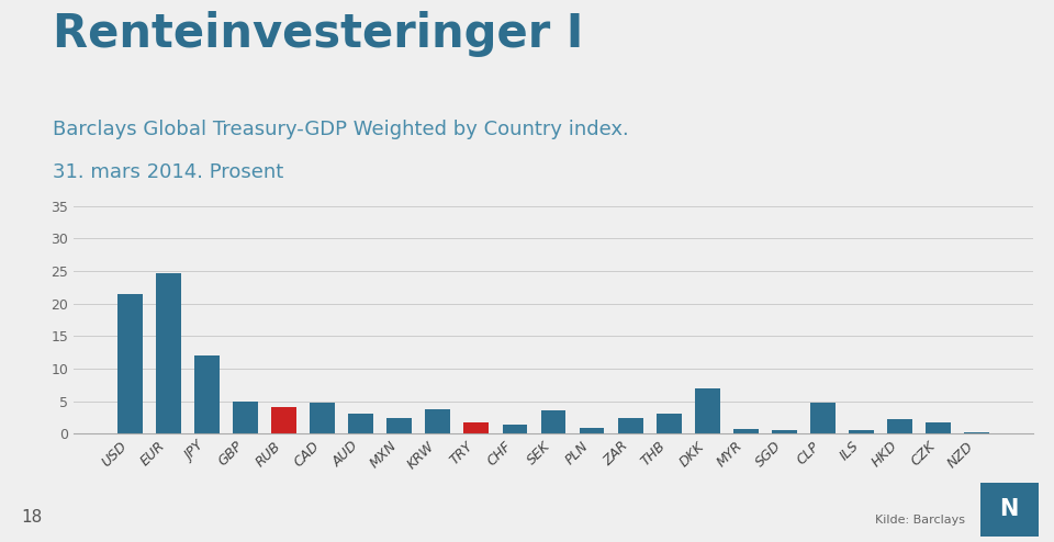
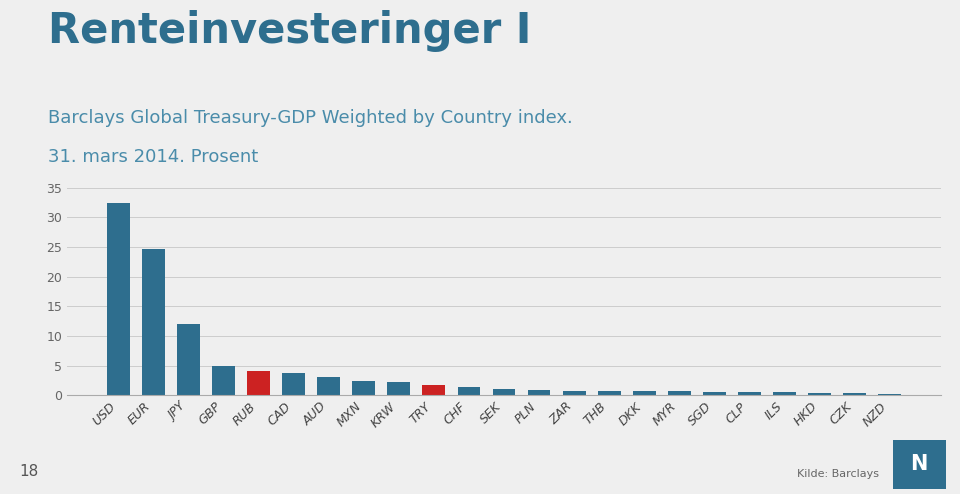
USD: 21.4 -> 32.5
CAD: 4.8 -> 3.7
KRW: 3.8 -> 2.3
SEK: 3.6 -> 1.1
ZAR: 2.4 -> 0.8
THB: 3.0 -> 0.8
DKK: 7.0 -> 0.7
CLP: 4.8 -> 0.5
HKD: 2.2 -> 0.5
CZK: 1.8 -> 0.3
